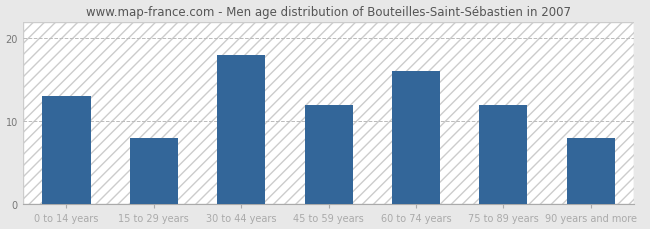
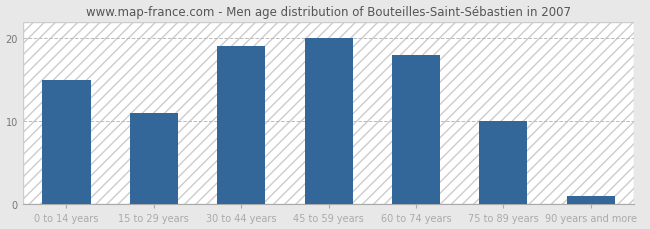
0 to 14 years: 13 -> 15
15 to 29 years: 8 -> 11
30 to 44 years: 18 -> 19
45 to 59 years: 12 -> 20
60 to 74 years: 16 -> 18
75 to 89 years: 12 -> 10
90 years and more: 8 -> 1
